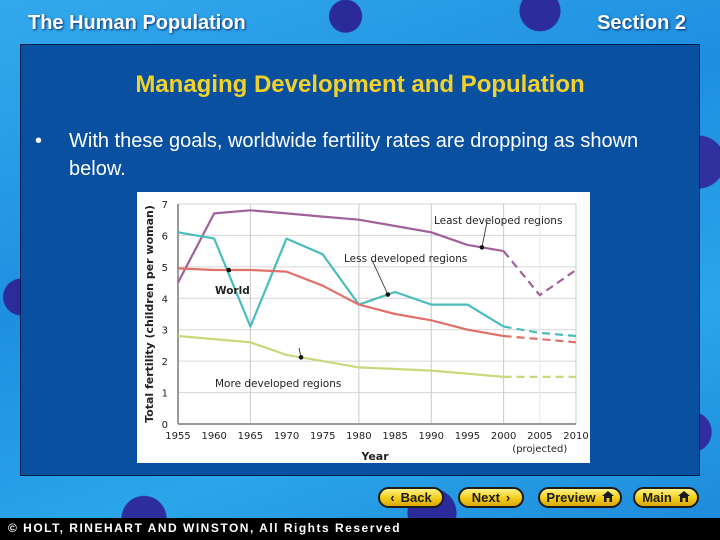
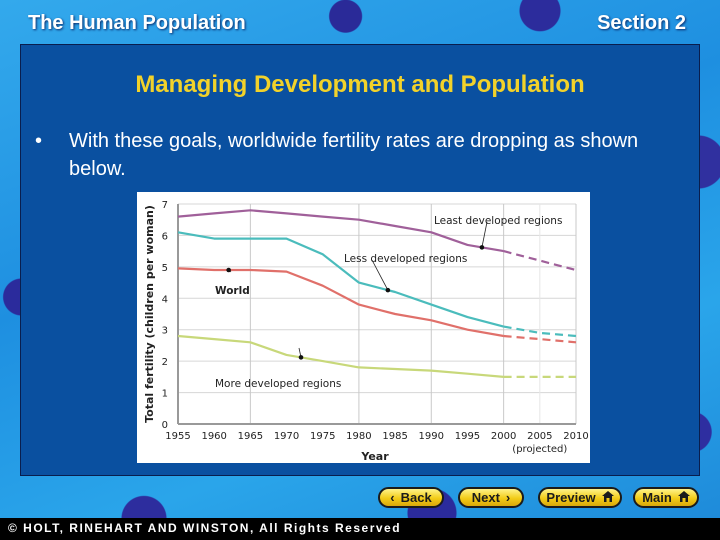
Least developed regions/1955: 4.5 -> 6.6
Less developed regions/1965: 3.1 -> 5.9
Less developed regions/1980: 3.8 -> 4.5
Less developed regions/1995: 3.8 -> 3.4
Least developed regions/2005: 4.1 -> 5.2
